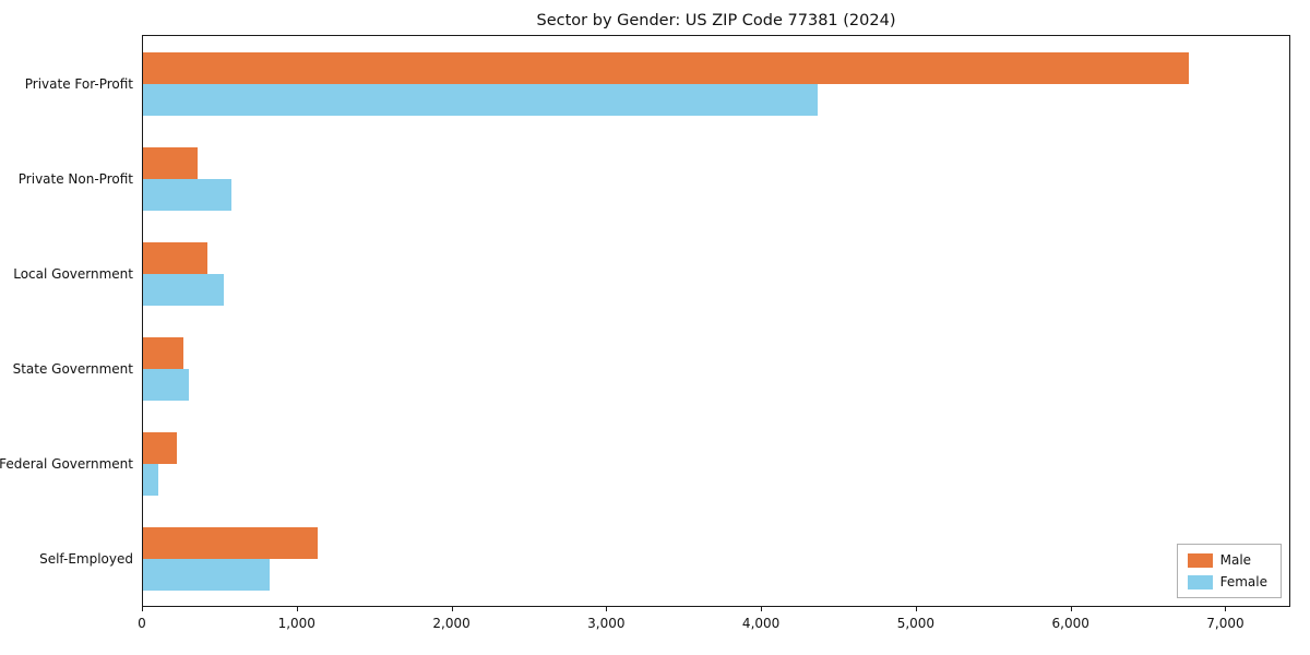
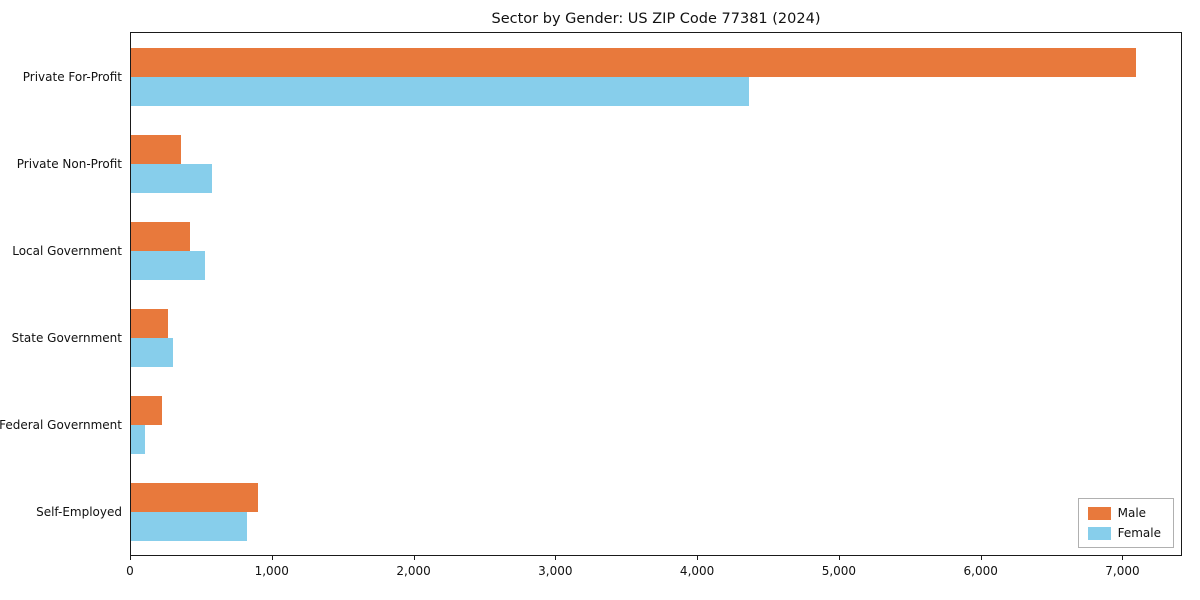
Male/Private For-Profit: 6770 -> 7100
Male/Self-Employed: 1130 -> 900
